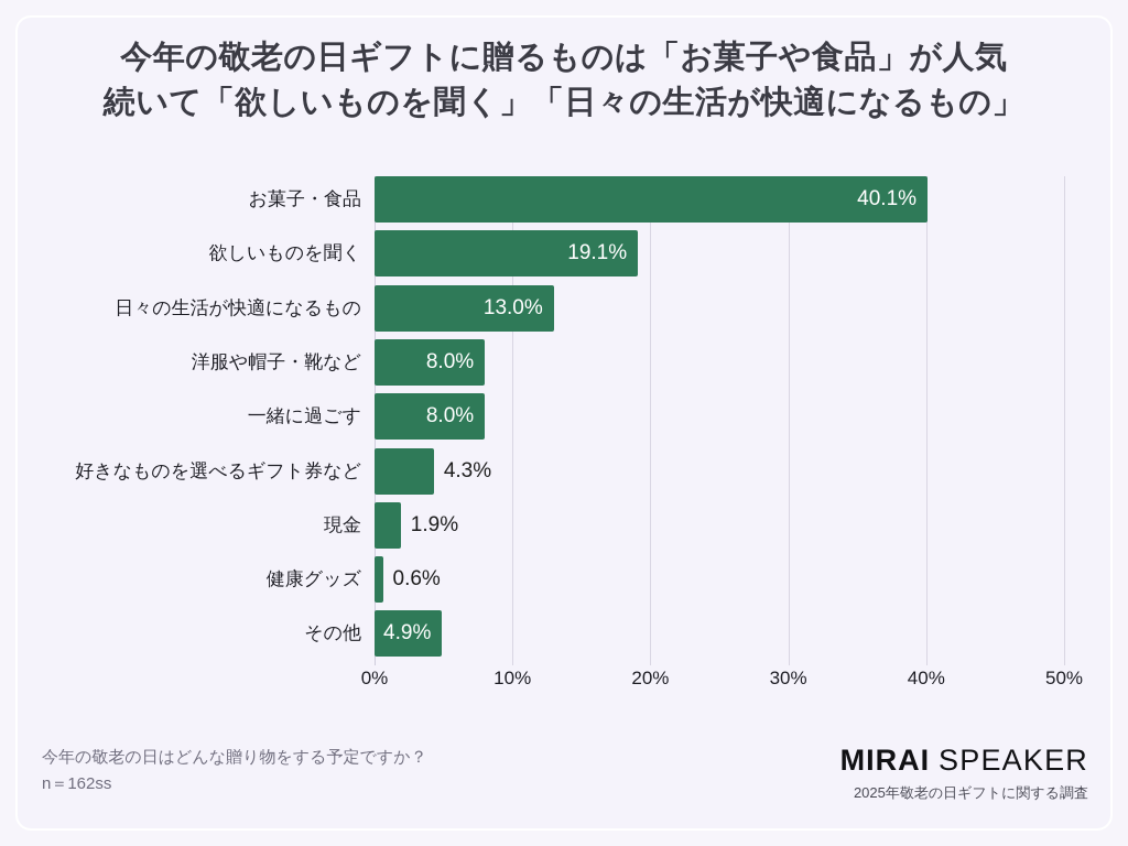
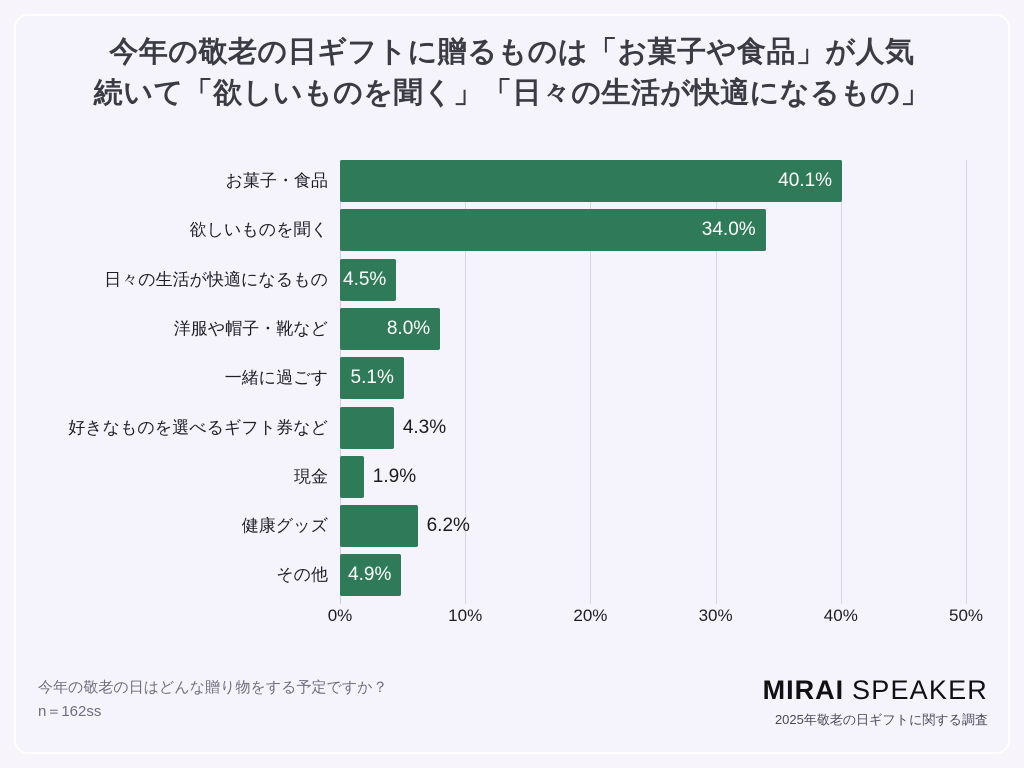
欲しいものを聞く: 19.1% -> 34.0%
日々の生活が快適になるもの: 13.0% -> 4.5%
一緒に過ごす: 8.0% -> 5.1%
健康グッズ: 0.6% -> 6.2%
